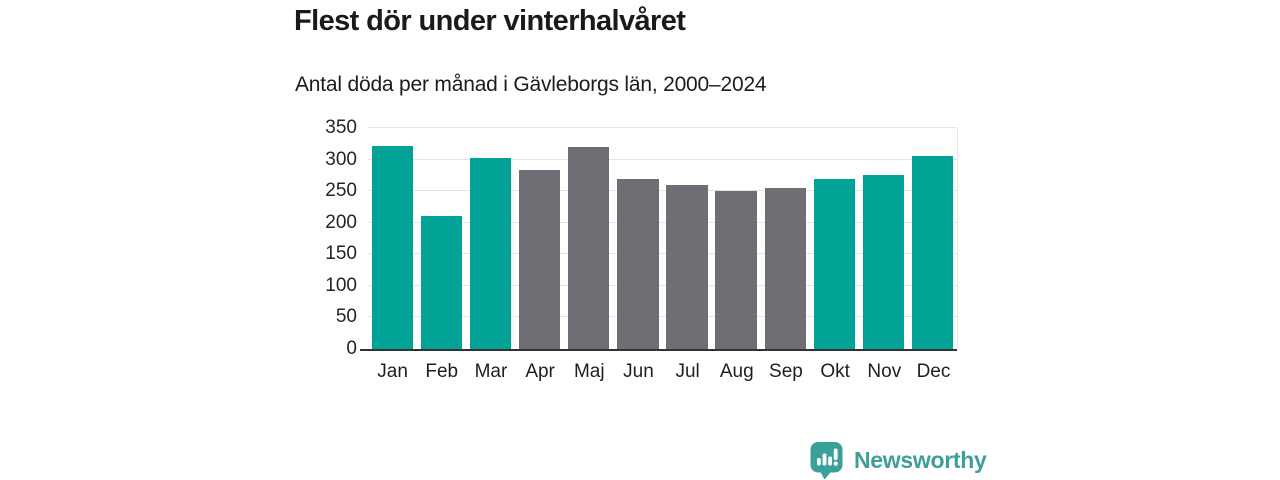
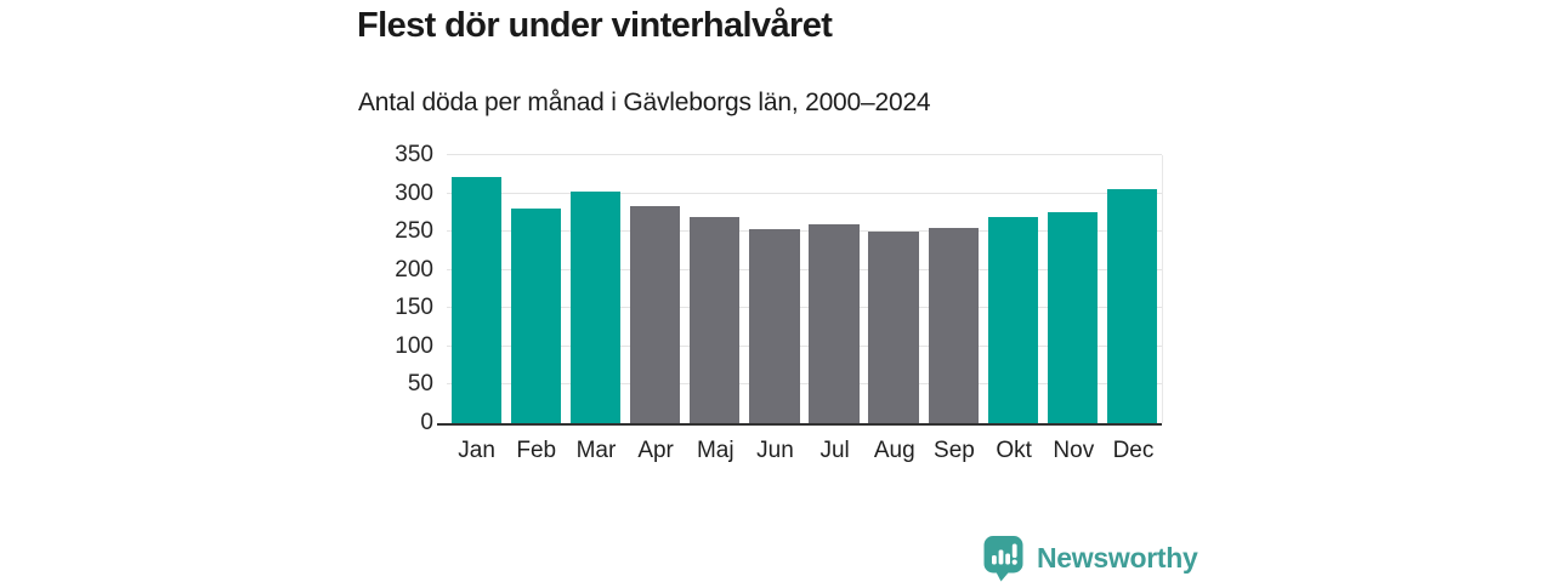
Feb: 210 -> 280
Maj: 320 -> 270
Jun: 270 -> 250
